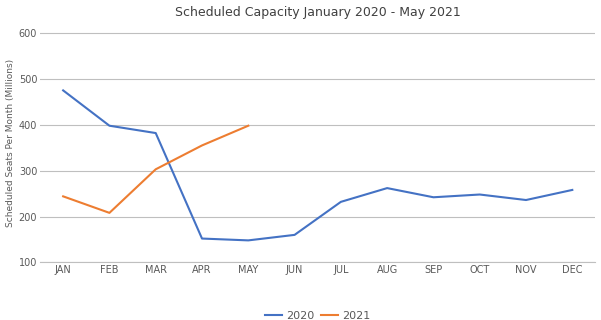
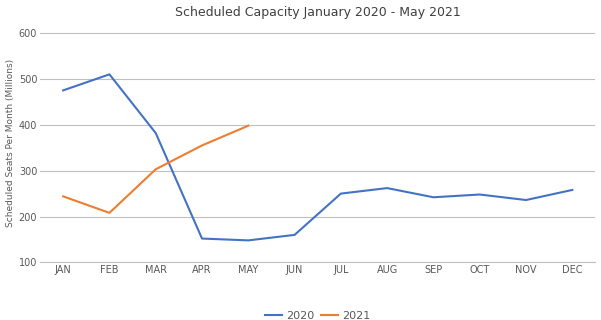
2020/FEB: 398 -> 510
2020/JUL: 232 -> 250
